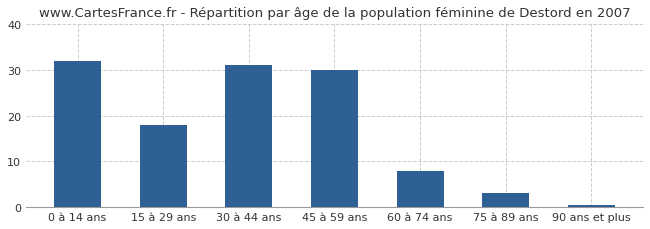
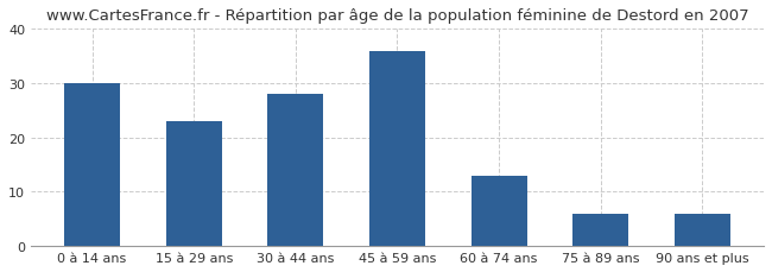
0 à 14 ans: 32.0 -> 30.0
15 à 29 ans: 18.0 -> 23.0
30 à 44 ans: 31.0 -> 28.0
45 à 59 ans: 30.0 -> 36.0
60 à 74 ans: 8.0 -> 13.0
75 à 89 ans: 3.0 -> 6.0
90 ans et plus: 0.4 -> 6.0
